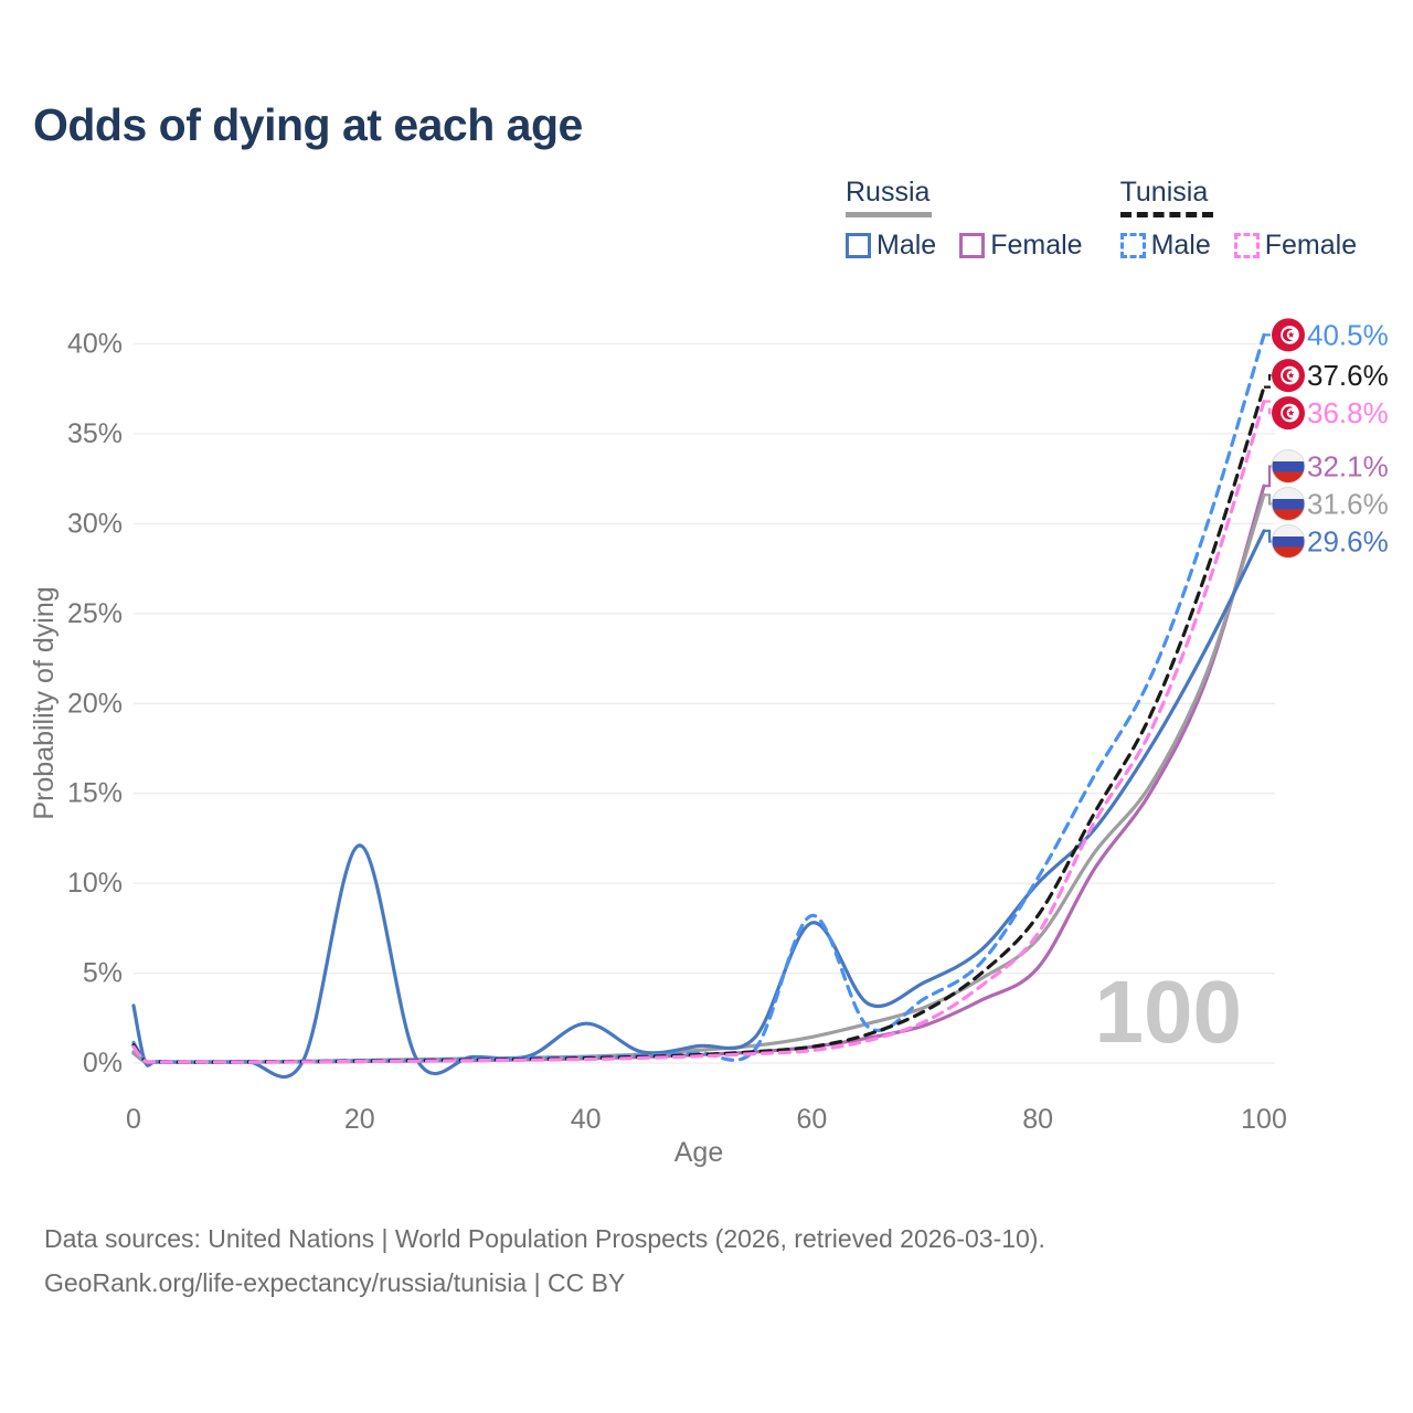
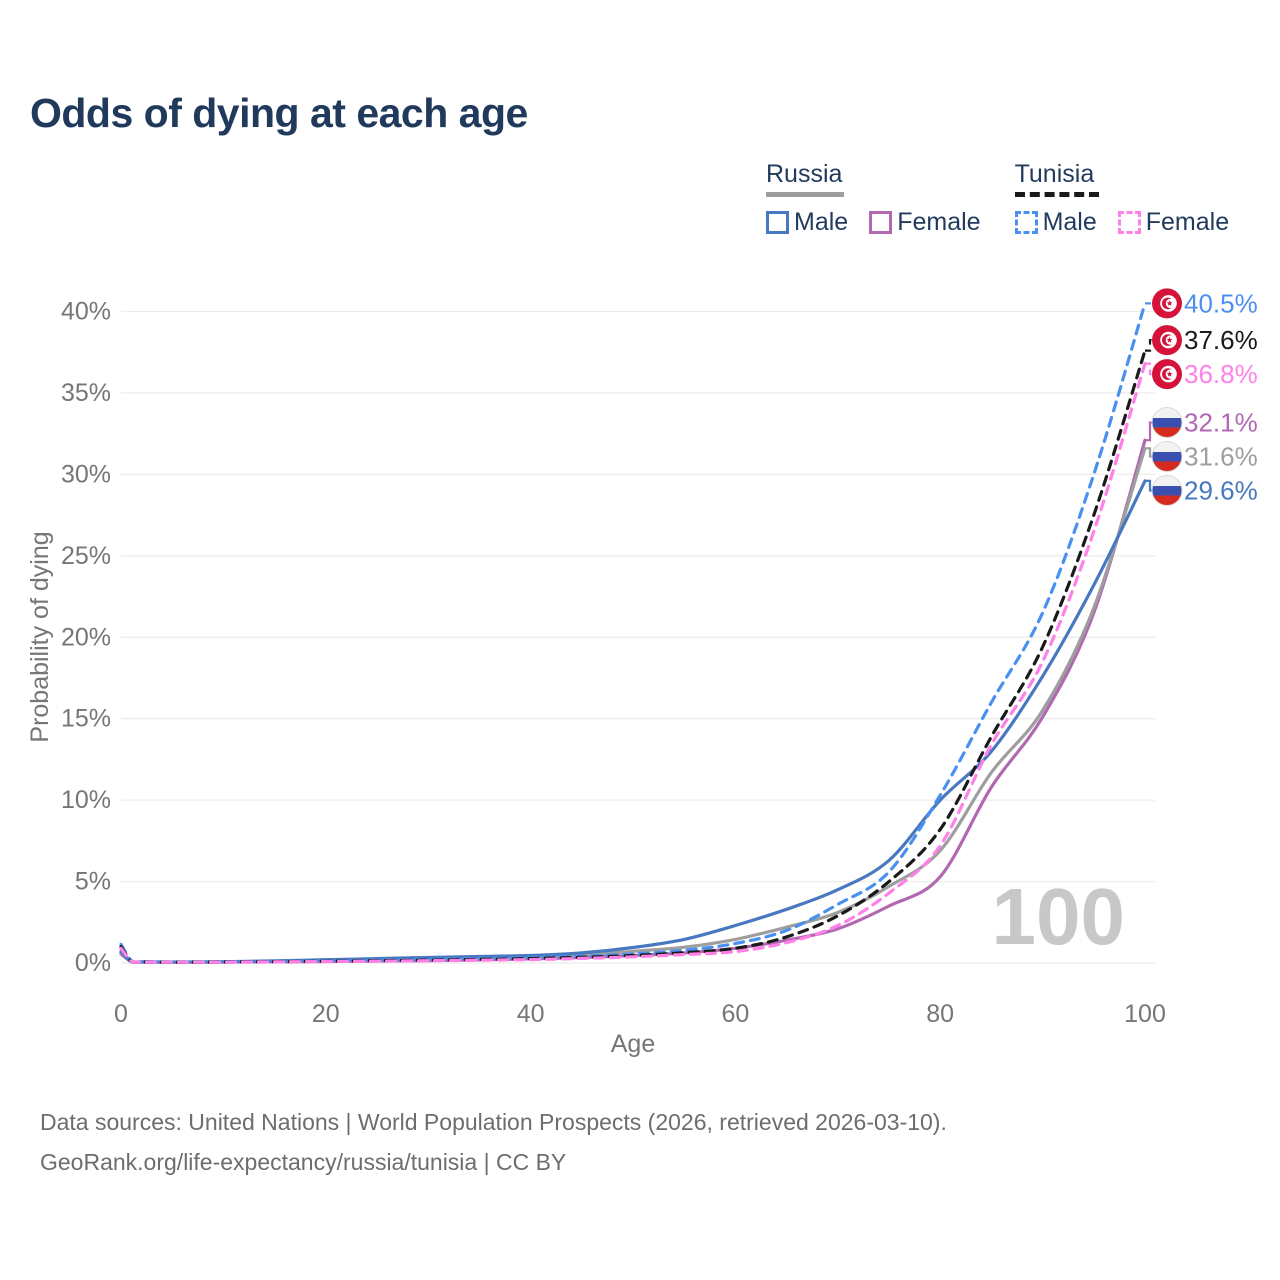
Russia Male/0: 3.2% -> 0.7%
Russia Male/20: 12.1% -> 0.2%
Russia Male/40: 2.2% -> 0.5%
Tunisia Male/60: 8.2% -> 1.2%
Russia Male/60: 7.8% -> 2.3%
